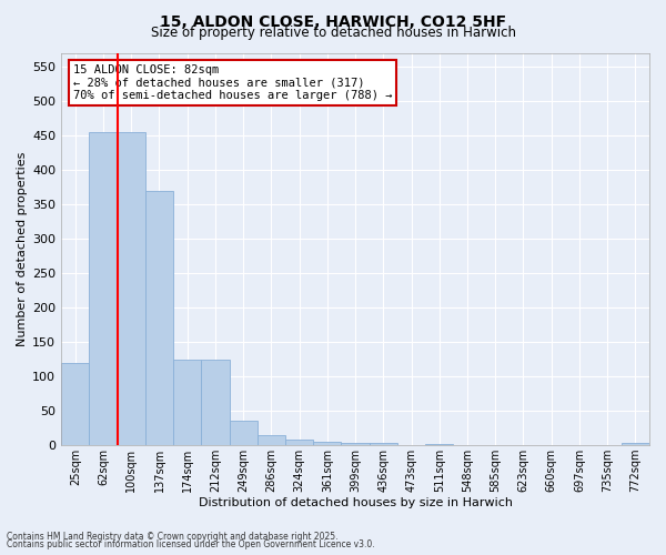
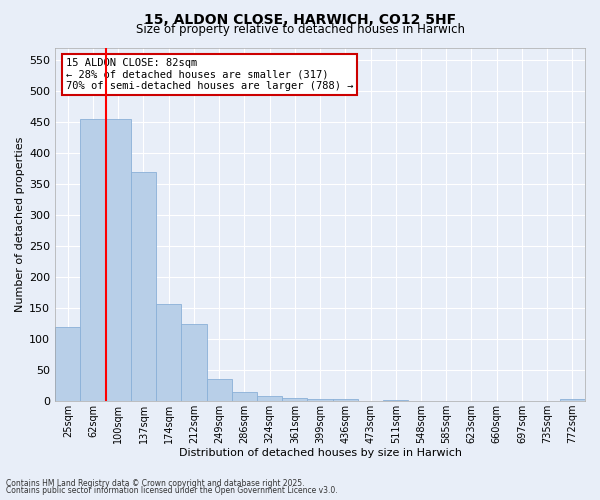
174sqm: 125 -> 156
